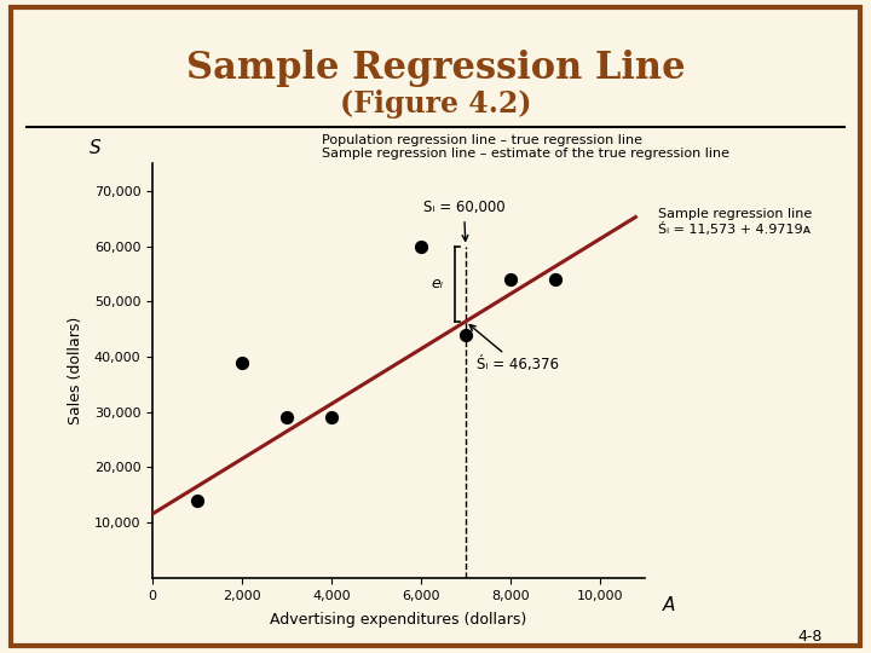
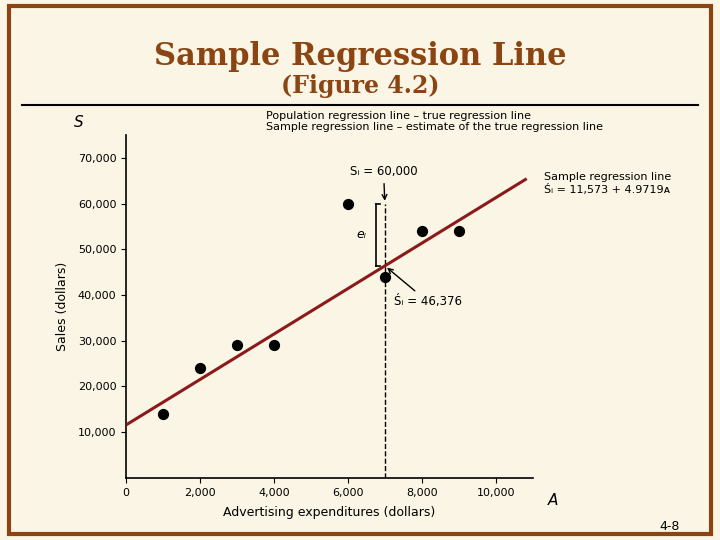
2,000: 39,000 -> 24,000
